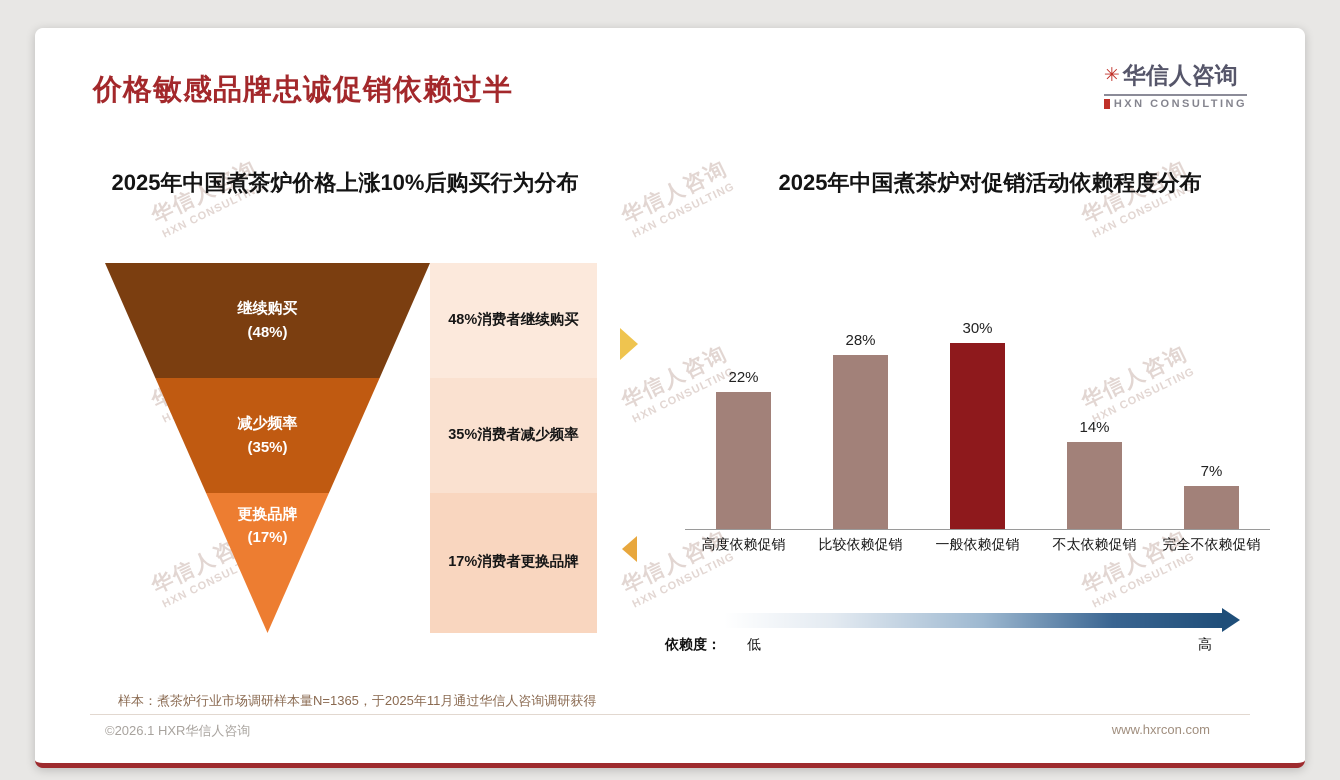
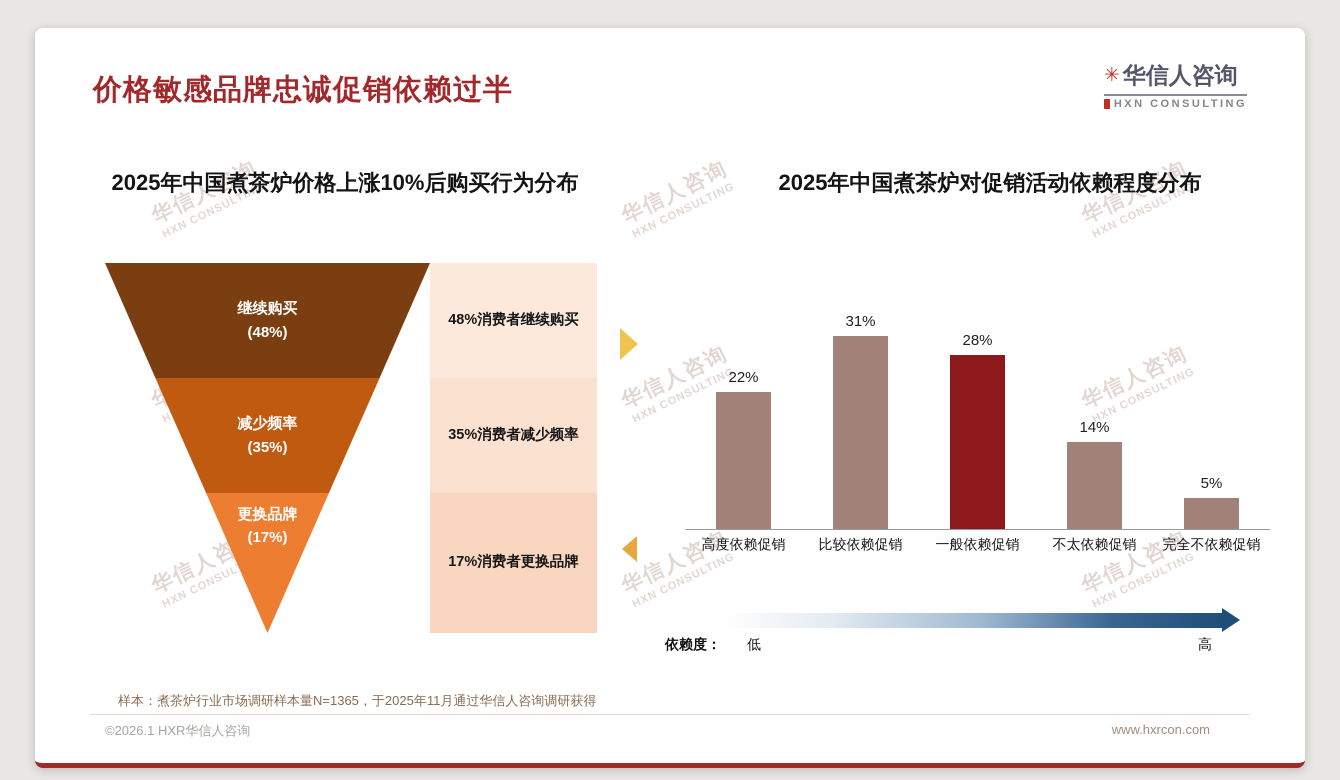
2025年中国煮茶炉对促销活动依赖程度分布/比较依赖促销: 28% -> 31%
2025年中国煮茶炉对促销活动依赖程度分布/一般依赖促销: 30% -> 28%
2025年中国煮茶炉对促销活动依赖程度分布/完全不依赖促销: 7% -> 5%
